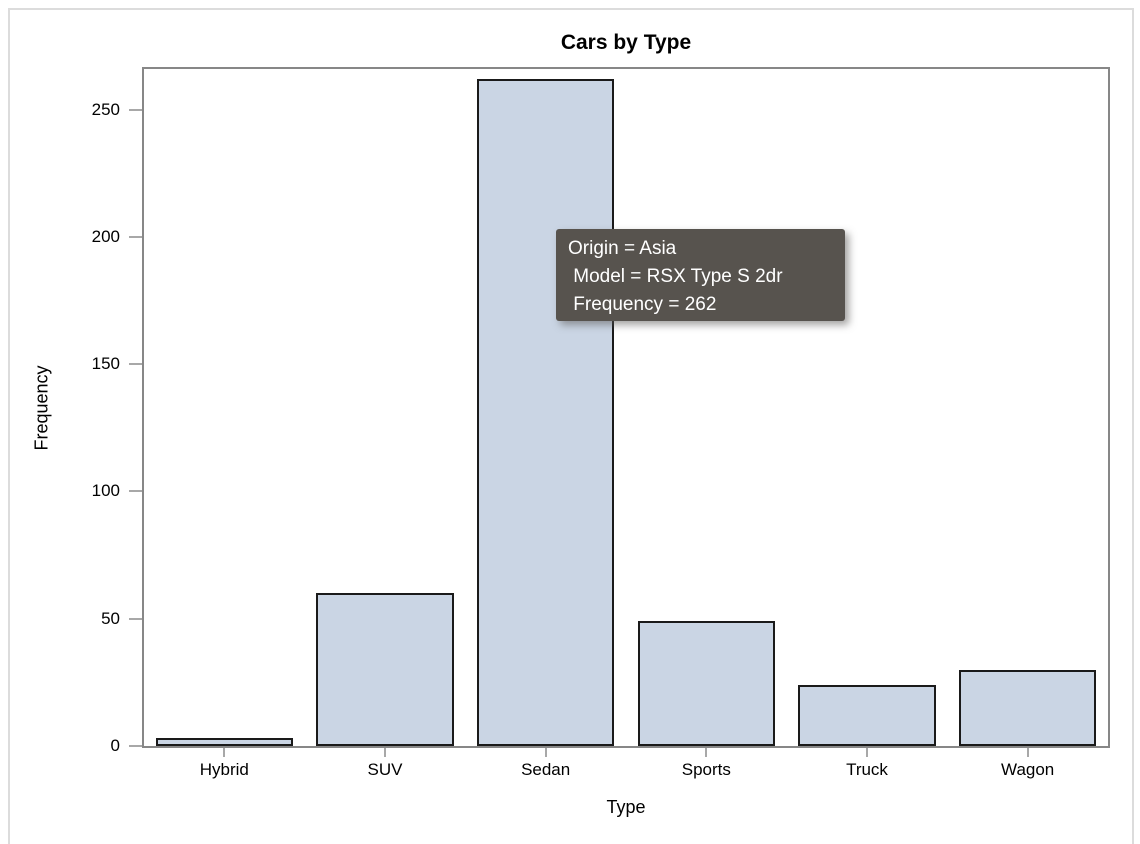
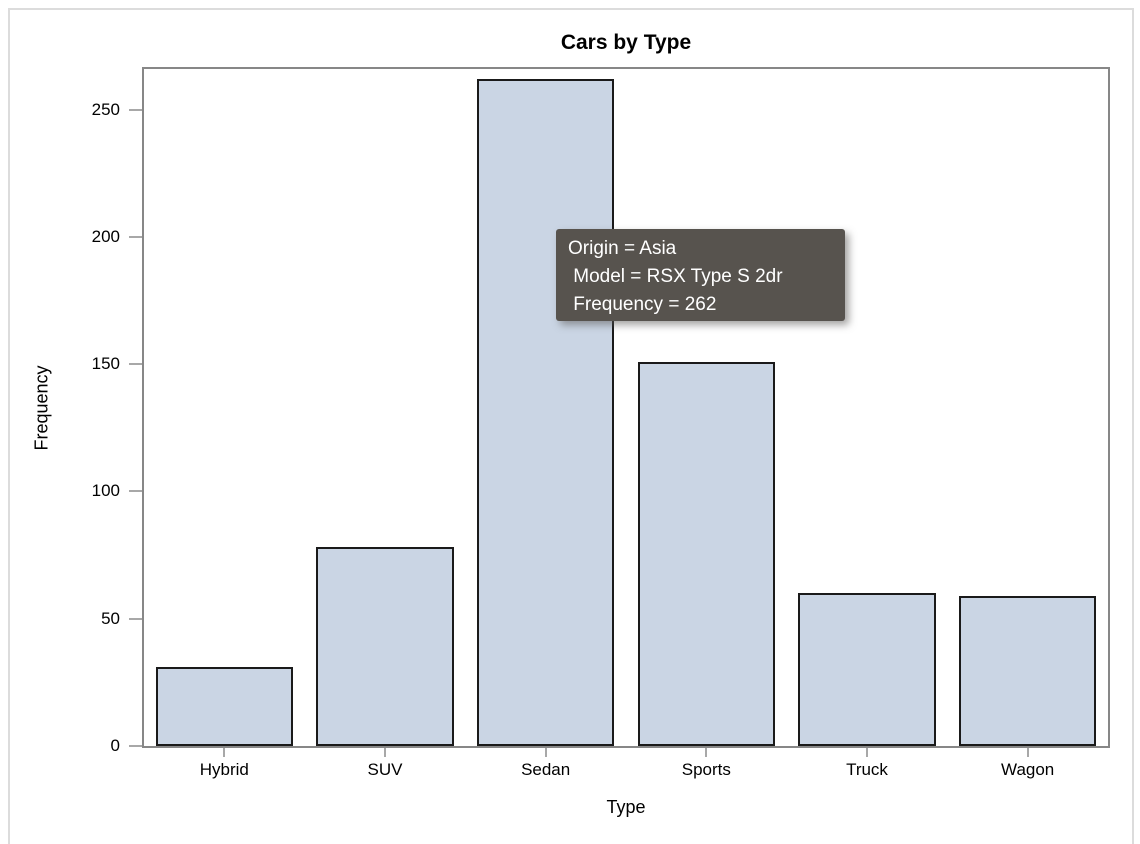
Hybrid: 3 -> 31
SUV: 60 -> 78
Sports: 49 -> 151
Truck: 24 -> 60
Wagon: 30 -> 59
